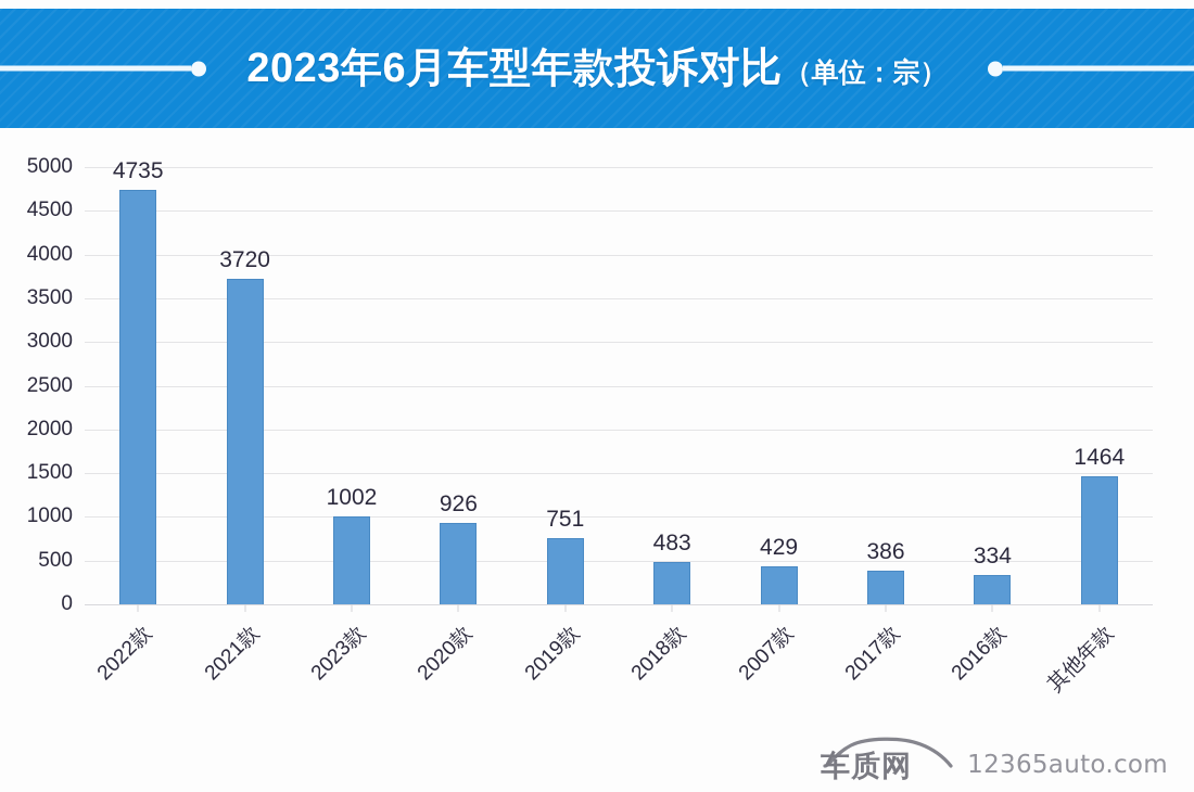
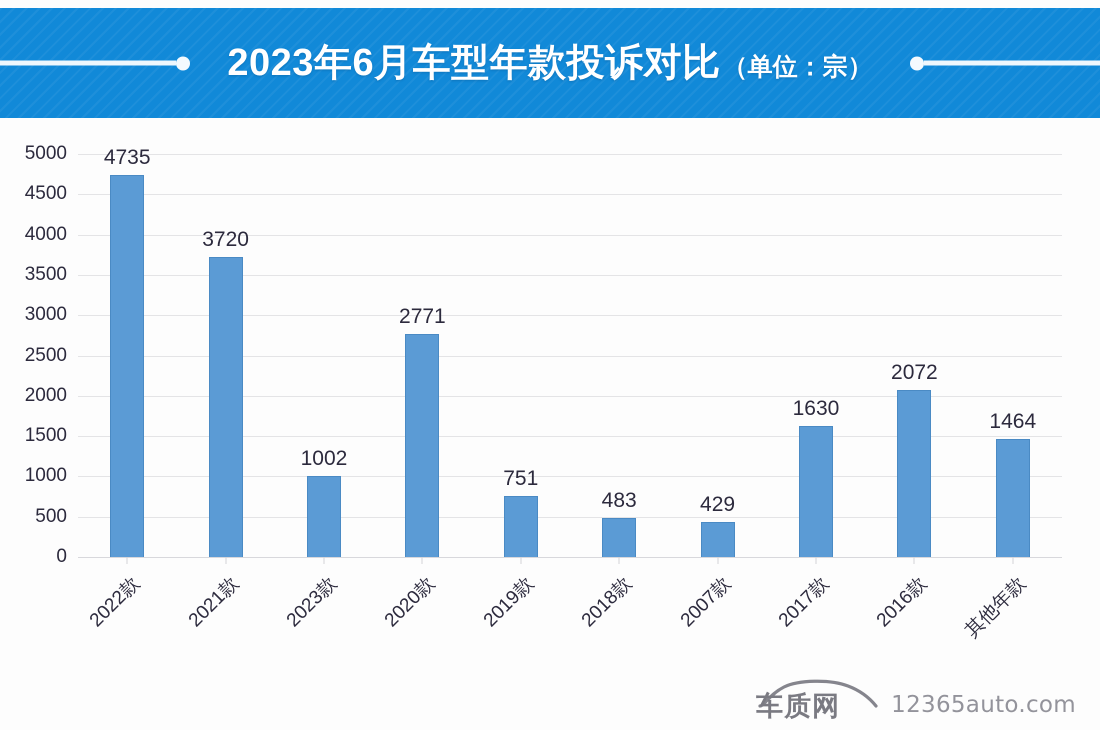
2020款: 926 -> 2771
2017款: 386 -> 1630
2016款: 334 -> 2072
